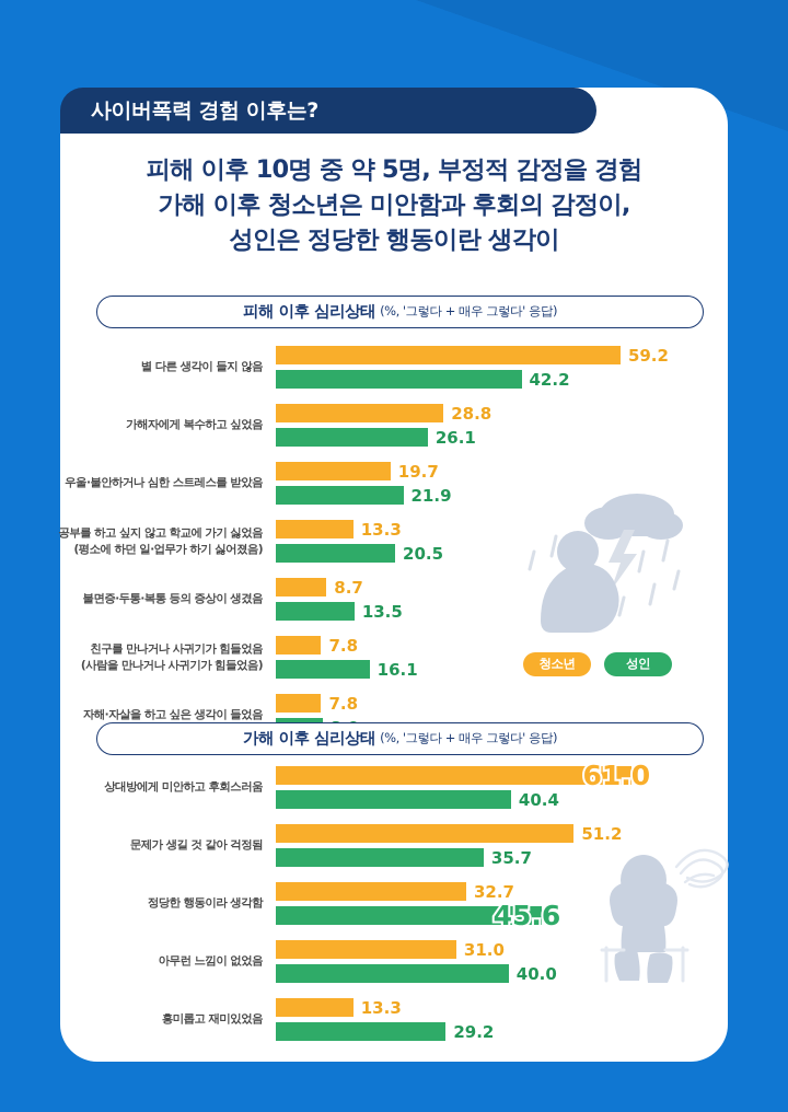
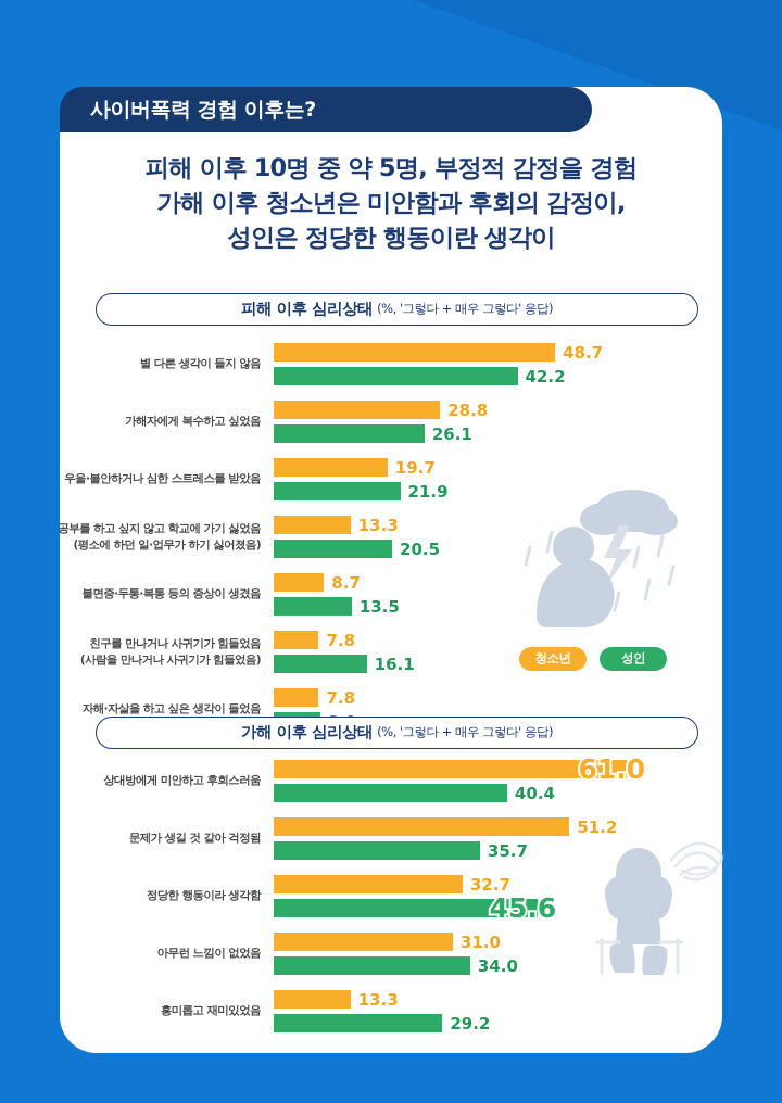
피해 이후 심리상태/청소년/별 다른 생각이 들지 않음: 59.2 -> 48.7
가해 이후 심리상태/성인/아무런 느낌이 없었음: 40.0 -> 34.0
